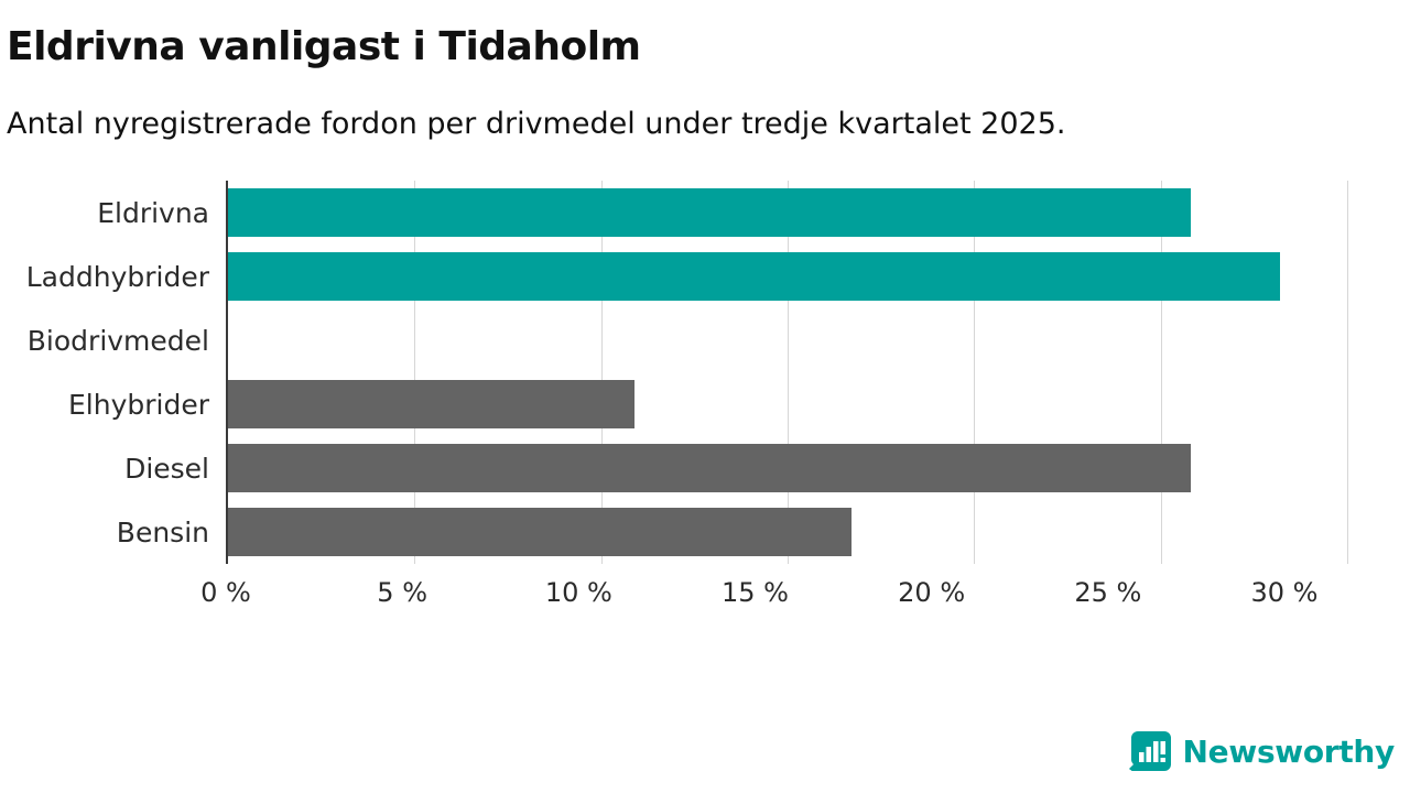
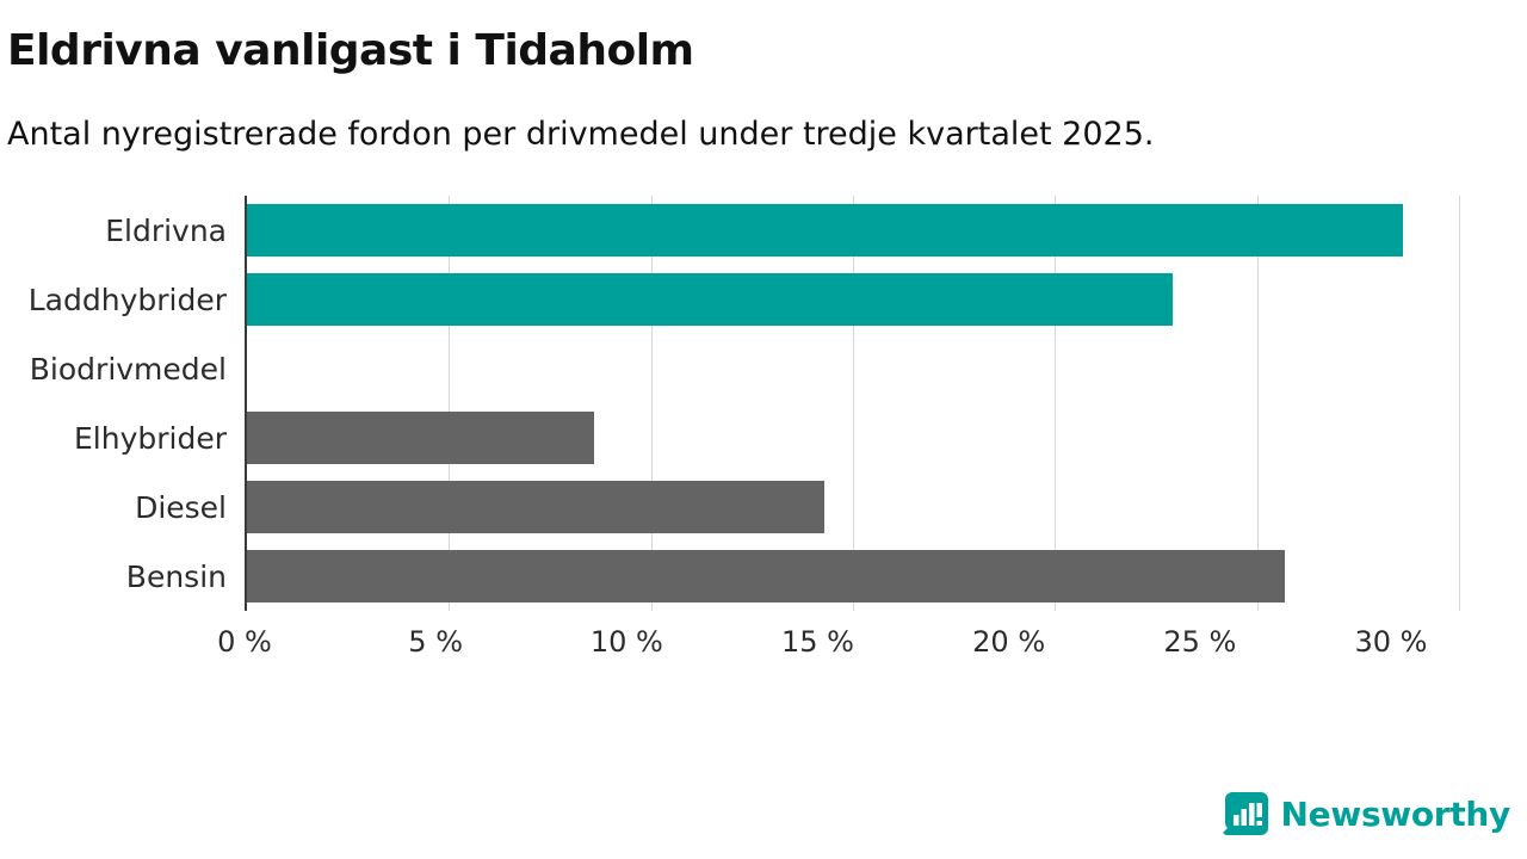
Eldrivna: 25.8% -> 28.6%
Laddhybrider: 28.2% -> 22.9%
Elhybrider: 10.9% -> 8.6%
Diesel: 25.8% -> 14.3%
Bensin: 16.7% -> 25.7%
